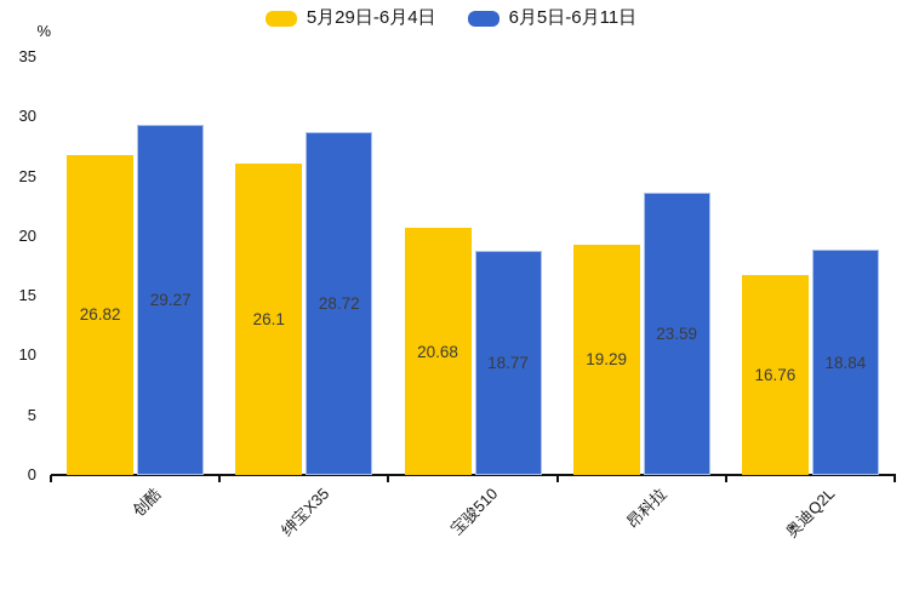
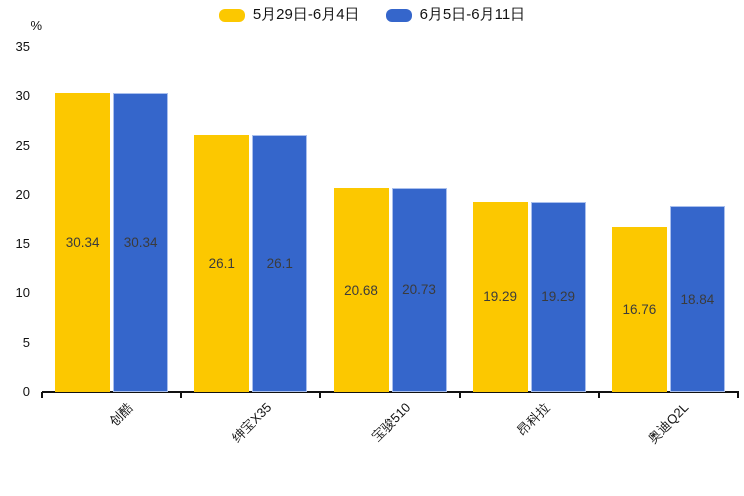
5月29日-6月4日/创酷: 26.82 -> 30.34
6月5日-6月11日/创酷: 29.27 -> 30.34
6月5日-6月11日/绅宝X35: 28.72 -> 26.1
6月5日-6月11日/宝骏510: 18.77 -> 20.73
6月5日-6月11日/昂科拉: 23.59 -> 19.29
